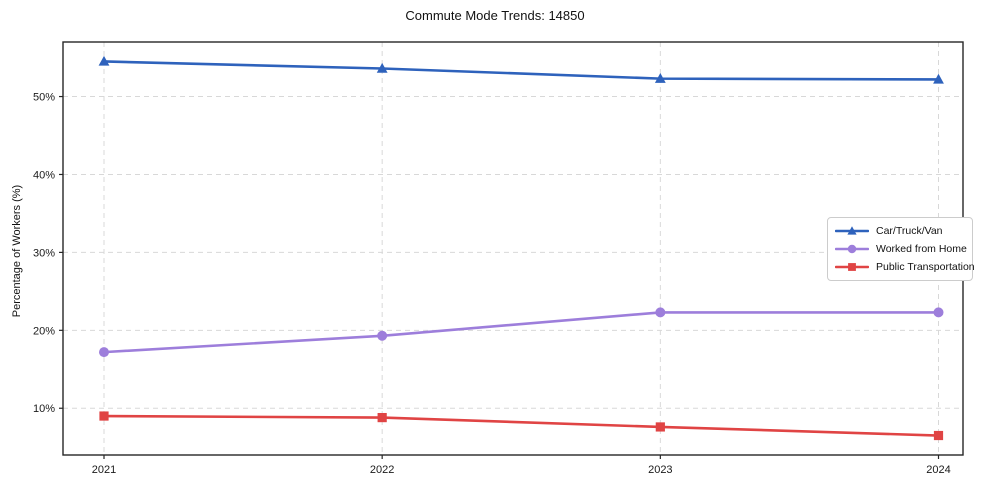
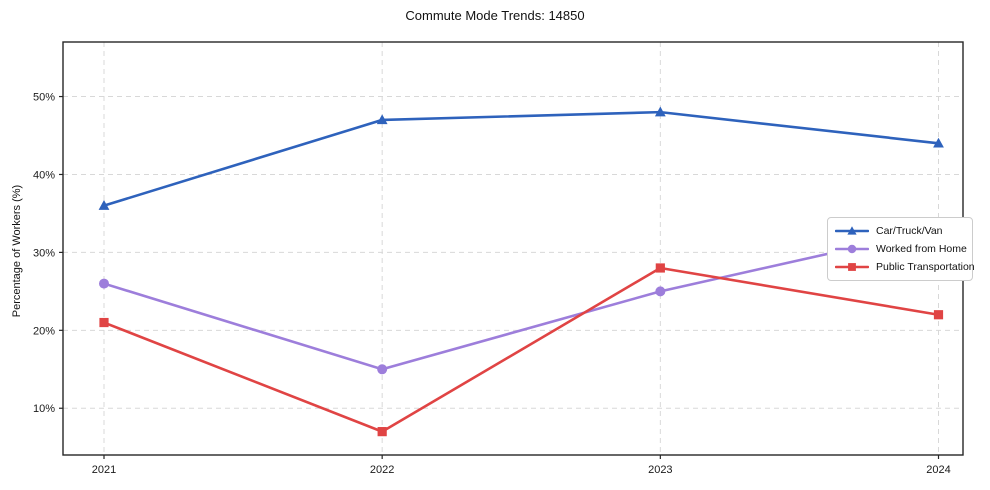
Car/Truck/Van/2021: 54% -> 36%
Worked from Home/2021: 17% -> 26%
Public Transportation/2021: 9% -> 21%
Car/Truck/Van/2022: 54% -> 47%
Worked from Home/2022: 19% -> 15%
Public Transportation/2022: 9% -> 7%
Car/Truck/Van/2023: 52% -> 48%
Worked from Home/2023: 22% -> 25%
Public Transportation/2023: 8% -> 28%
Car/Truck/Van/2024: 52% -> 44%
Worked from Home/2024: 22% -> 33%
Public Transportation/2024: 6% -> 22%
